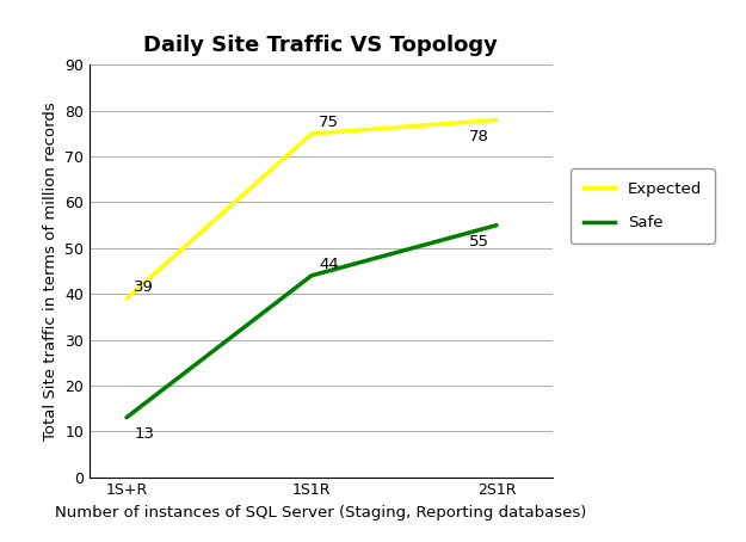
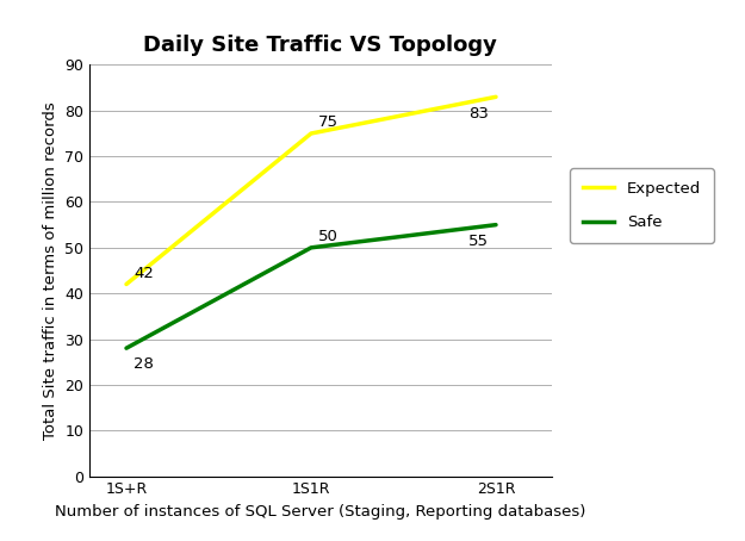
Expected/1S+R: 39 -> 42
Safe/1S+R: 13 -> 28
Safe/1S1R: 44 -> 50
Expected/2S1R: 78 -> 83
